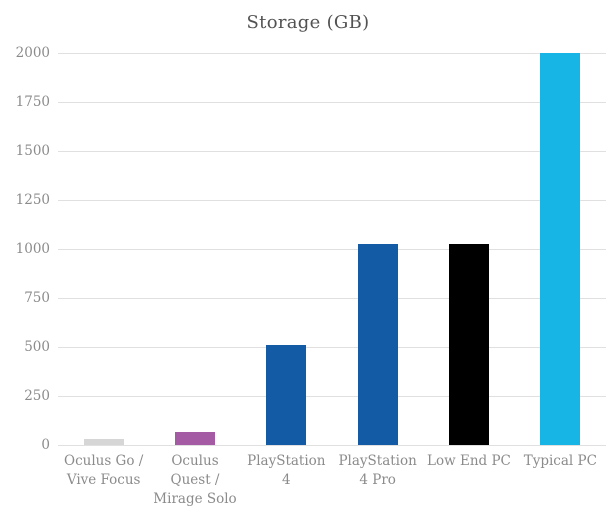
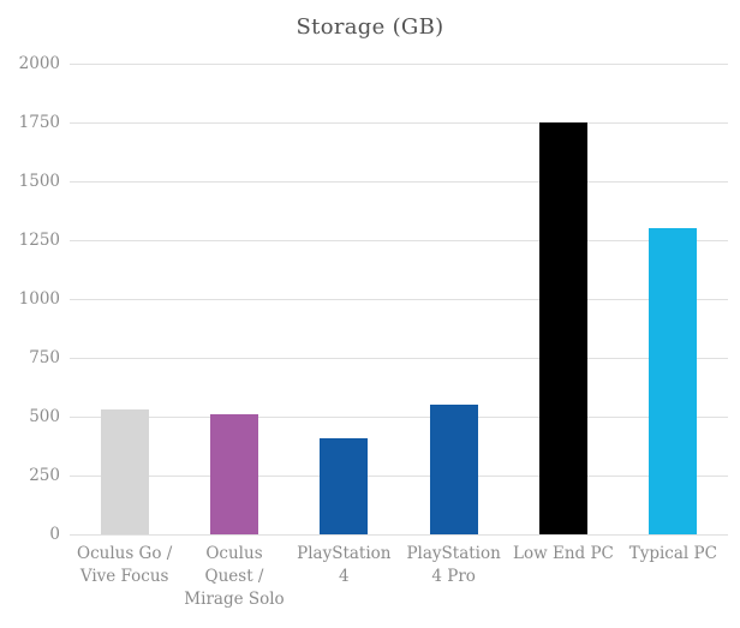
Oculus Go / Vive Focus: 30 -> 530
Oculus Quest / Mirage Solo: 60 -> 510
PlayStation 4: 510 -> 410
PlayStation 4 Pro: 1020 -> 550
Low End PC: 1020 -> 1750
Typical PC: 2000 -> 1300
